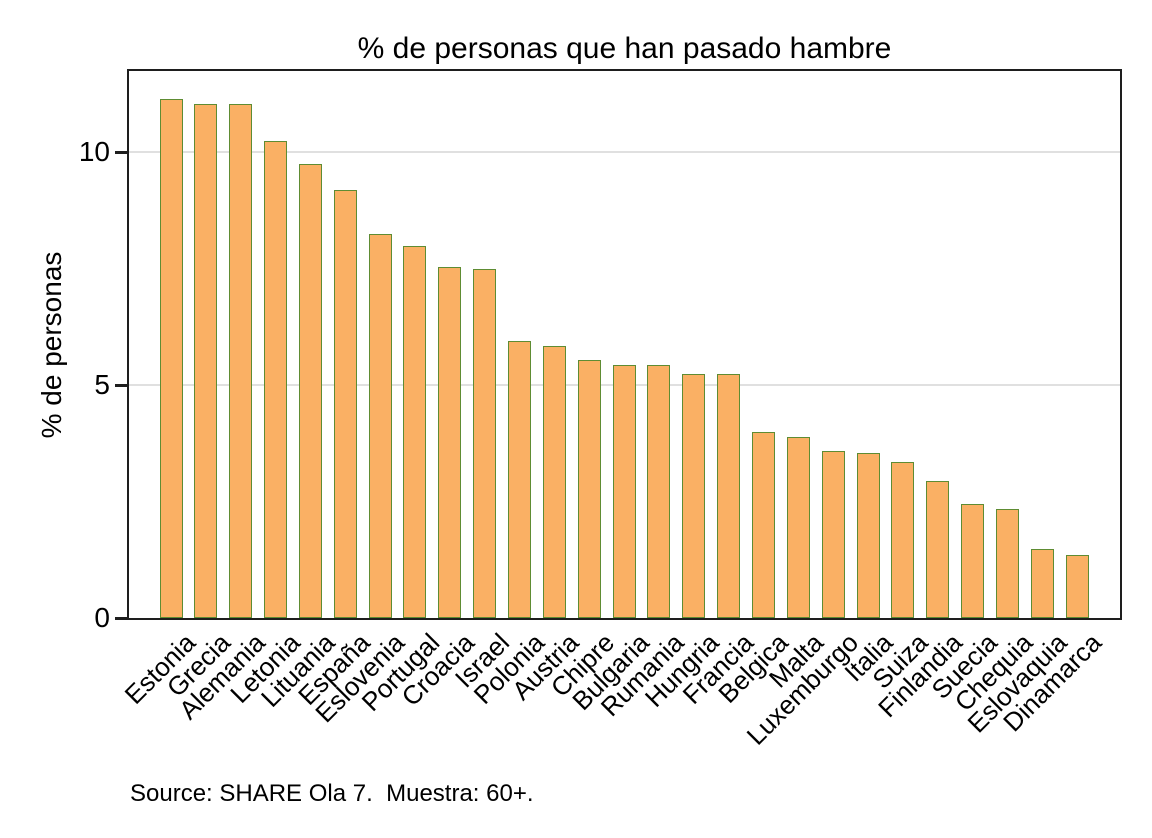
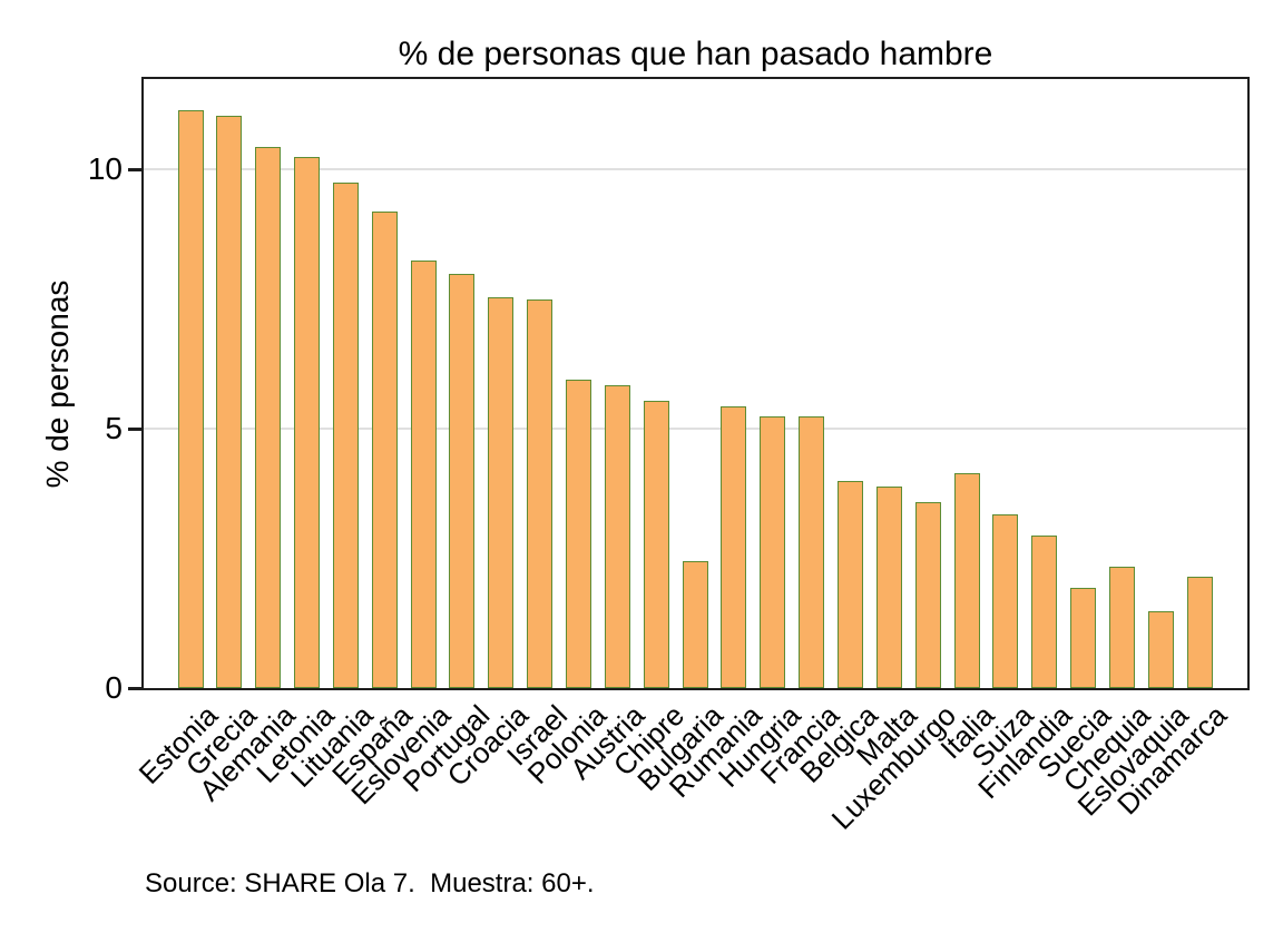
Alemania: 11.0 -> 10.4
Bulgaria: 5.4 -> 2.4
Italia: 3.5 -> 4.1
Suecia: 2.4 -> 1.9
Dinamarca: 1.3 -> 2.1
